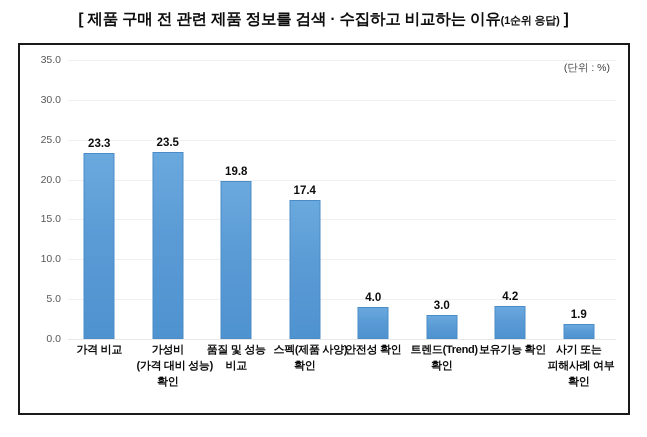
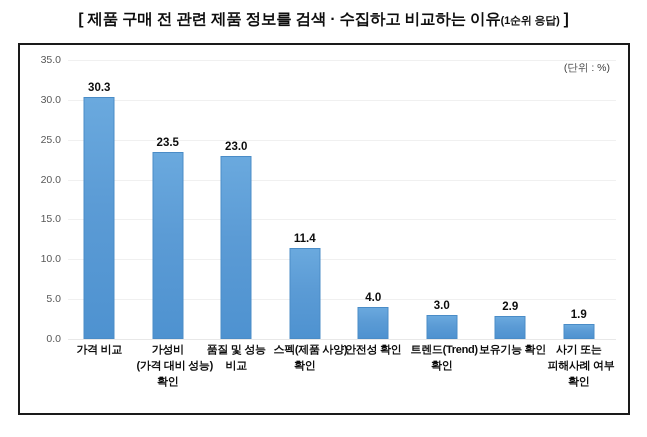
가격 비교: 23.3 -> 30.3
품질 및 성능 비교: 19.8 -> 23.0
스펙(제품 사양) 확인: 17.4 -> 11.4
보유기능 확인: 4.2 -> 2.9
